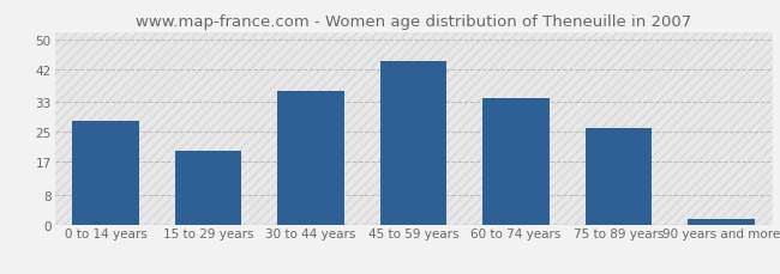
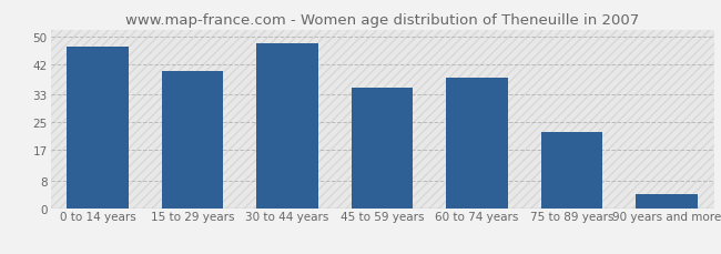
0 to 14 years: 28.0 -> 47.0
15 to 29 years: 20.0 -> 40.0
30 to 44 years: 36.0 -> 48.0
45 to 59 years: 44.0 -> 35.0
60 to 74 years: 34.0 -> 38.0
75 to 89 years: 26.0 -> 22.0
90 years and more: 1.5 -> 4.0
